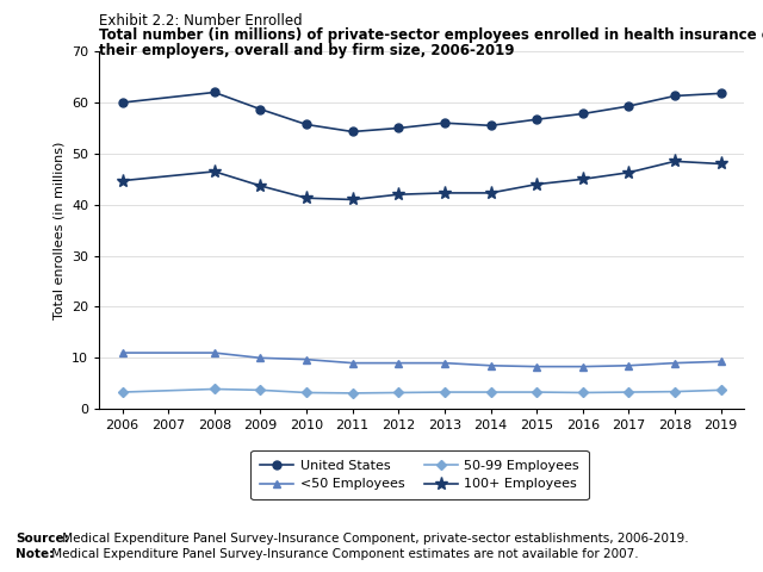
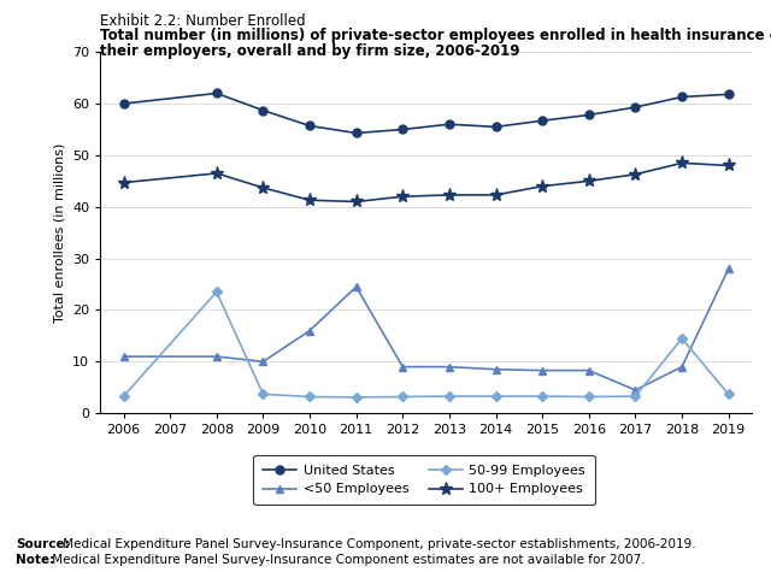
50-99 Employees/2008: 3.9 -> 23.5
<50 Employees/2010: 9.7 -> 16.0
<50 Employees/2011: 9.0 -> 24.5
<50 Employees/2017: 8.5 -> 4.5
50-99 Employees/2018: 3.4 -> 14.5
<50 Employees/2019: 9.3 -> 28.0
